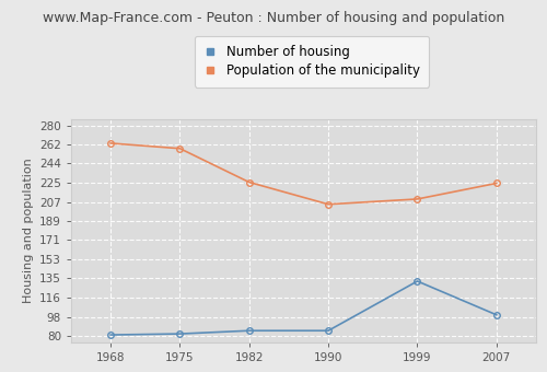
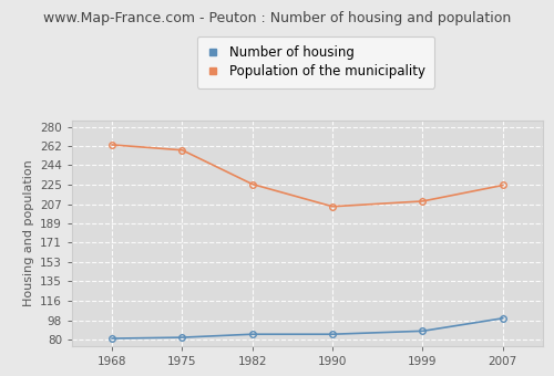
Number of housing/1999: 132 -> 88
